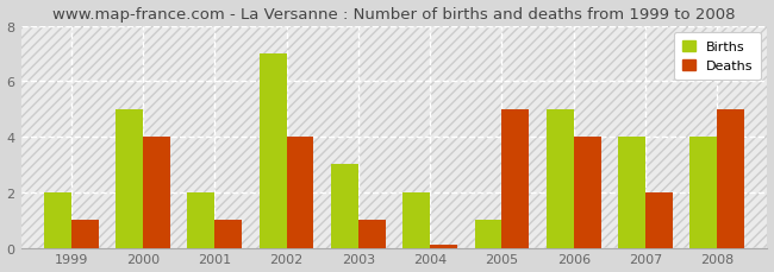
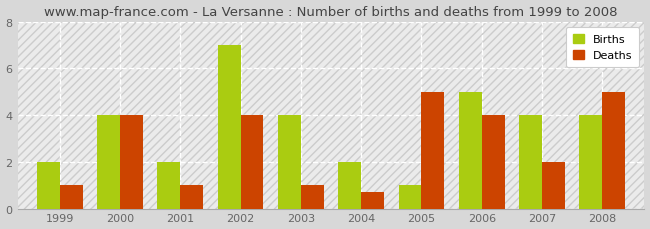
Births/2000: 5 -> 4
Births/2003: 3 -> 4
Deaths/2004: 0.1 -> 0.7
